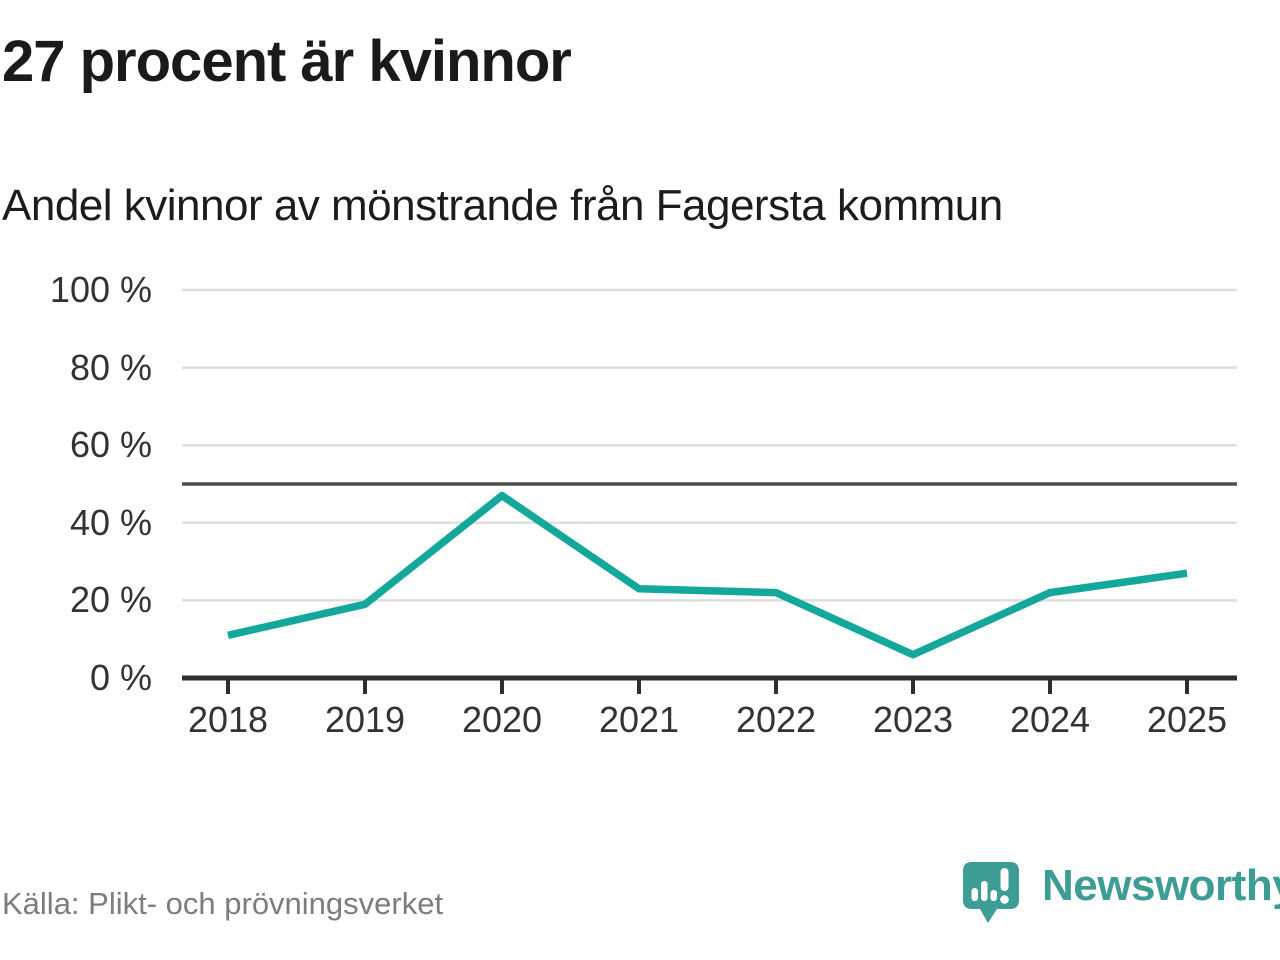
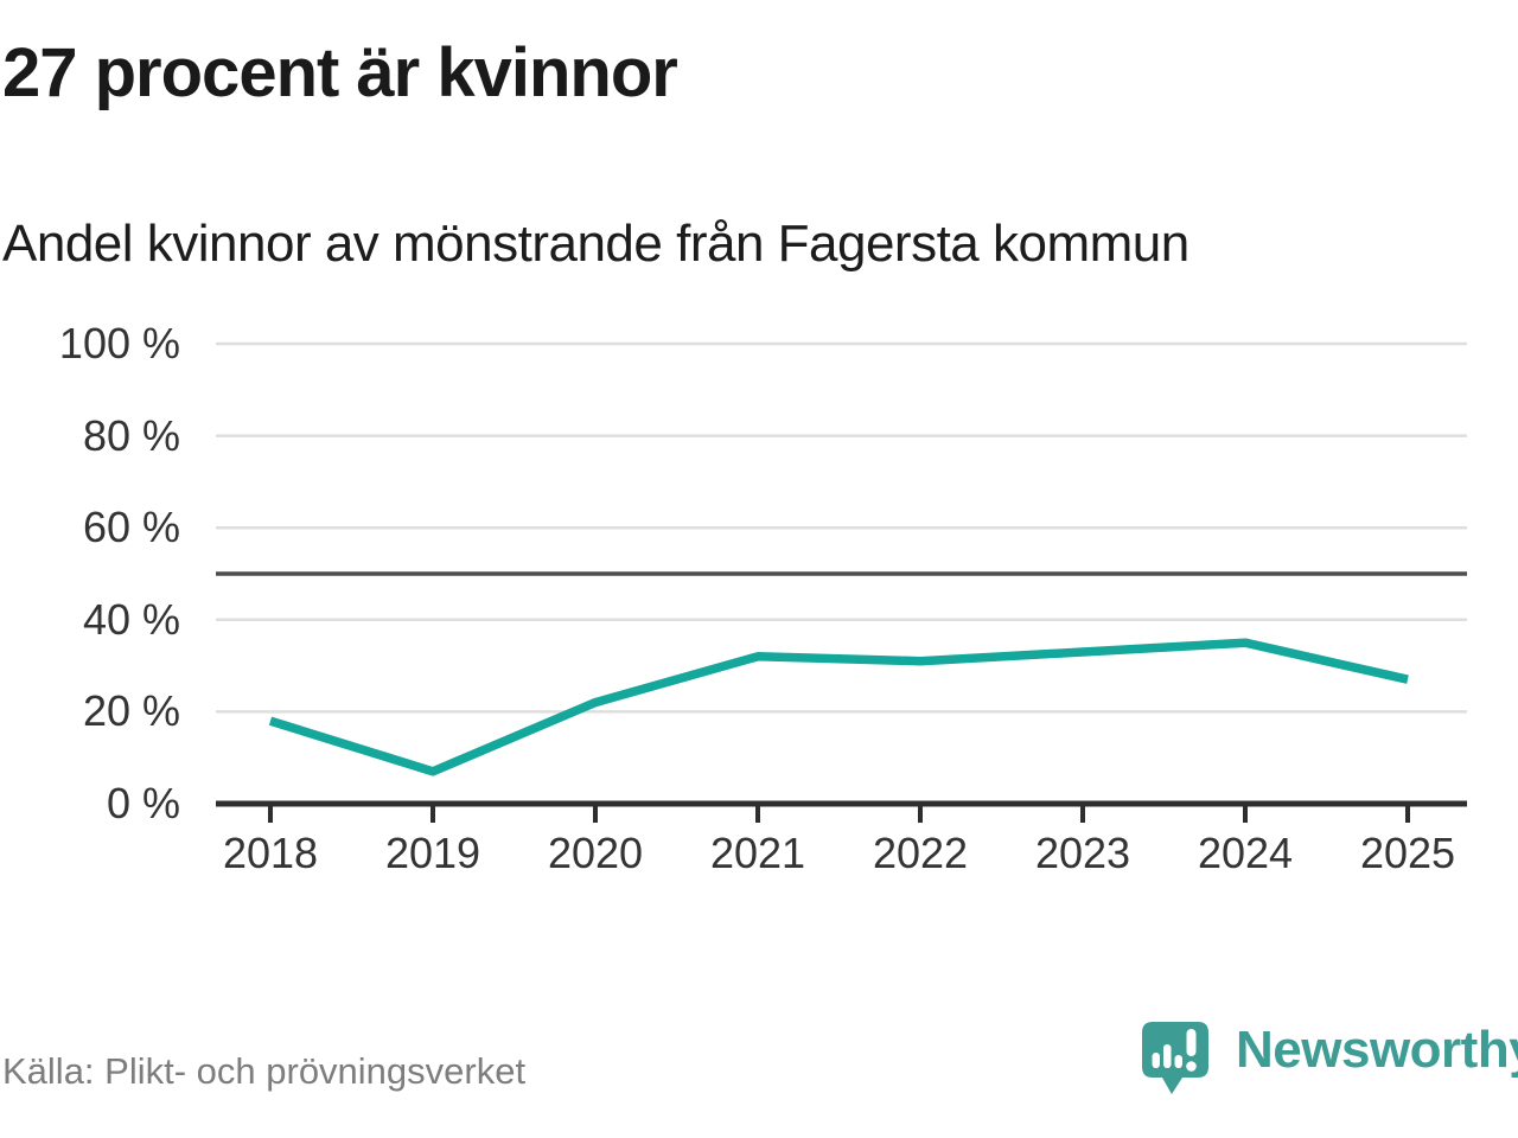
2018: 11% -> 18%
2019: 19% -> 7%
2020: 47% -> 22%
2021: 23% -> 32%
2022: 22% -> 31%
2023: 6% -> 33%
2024: 22% -> 35%
